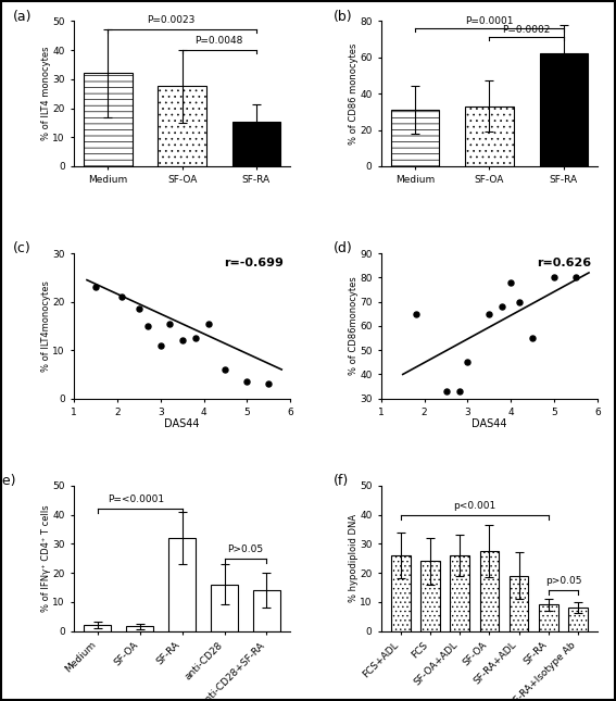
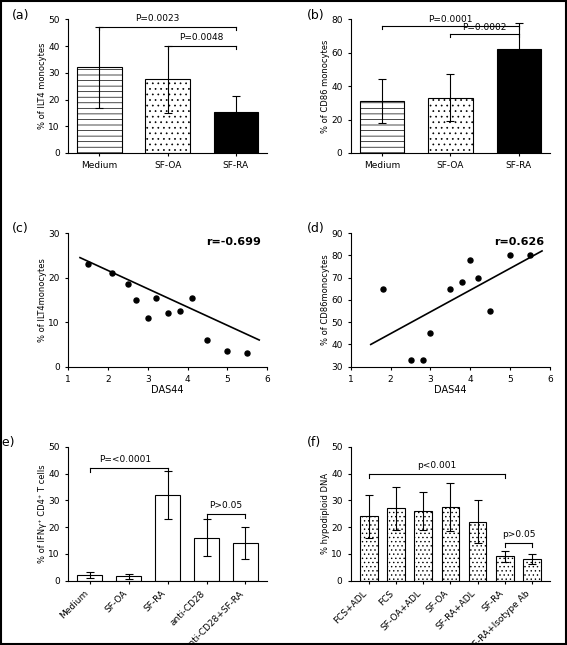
FCS+ADL: 26.0 -> 24.0
FCS: 24.0 -> 27.0
SF-RA+ADL: 19.0 -> 22.0
